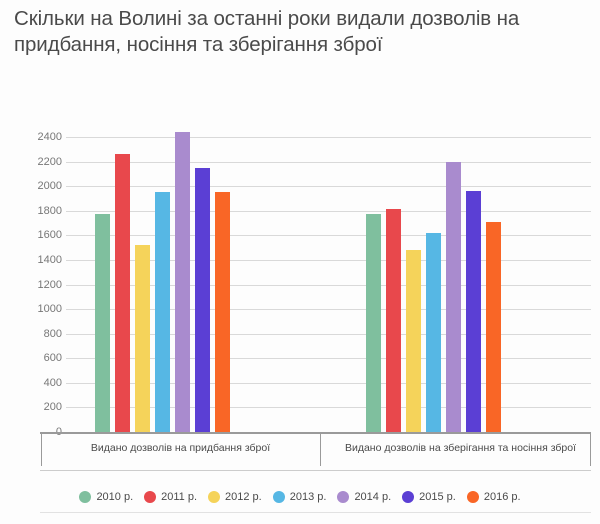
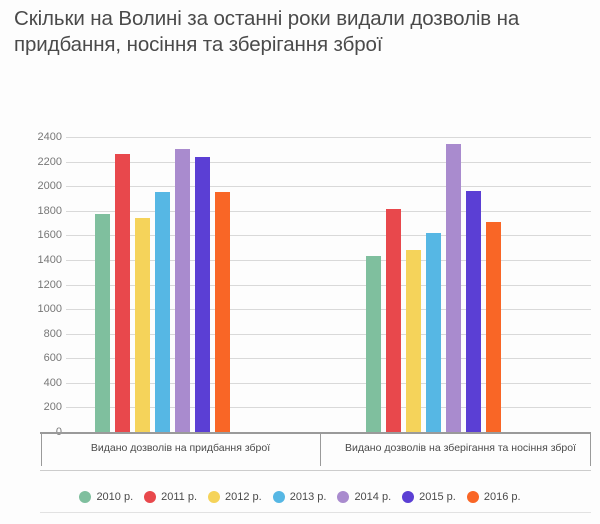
2012 р./Видано дозволів на придбання зброї: 1520 -> 1740
2014 р./Видано дозволів на придбання зброї: 2440 -> 2300
2015 р./Видано дозволів на придбання зброї: 2150 -> 2240
2010 р./Видано дозволів на зберігання та носіння зброї: 1770 -> 1430
2014 р./Видано дозволів на зберігання та носіння зброї: 2200 -> 2340
